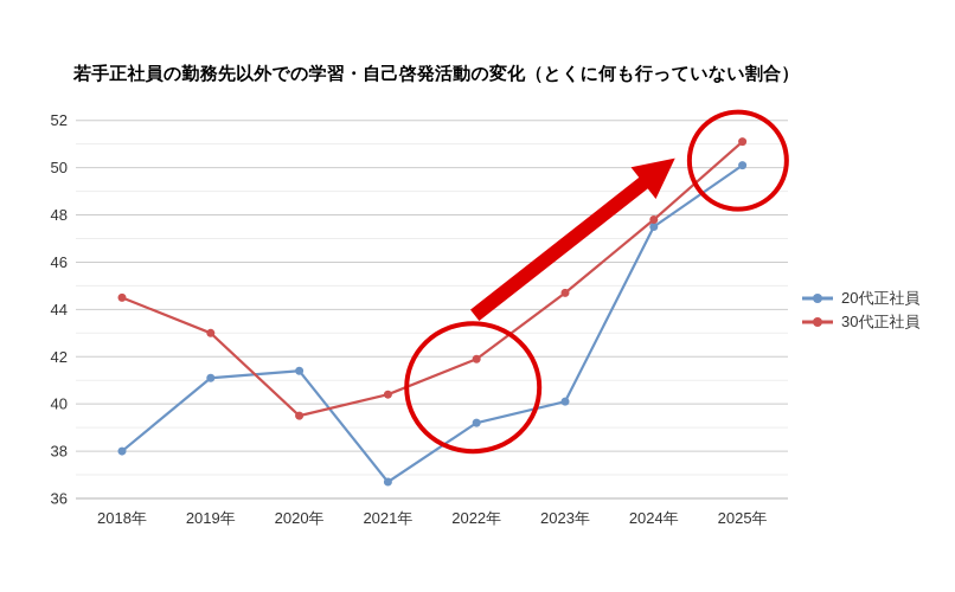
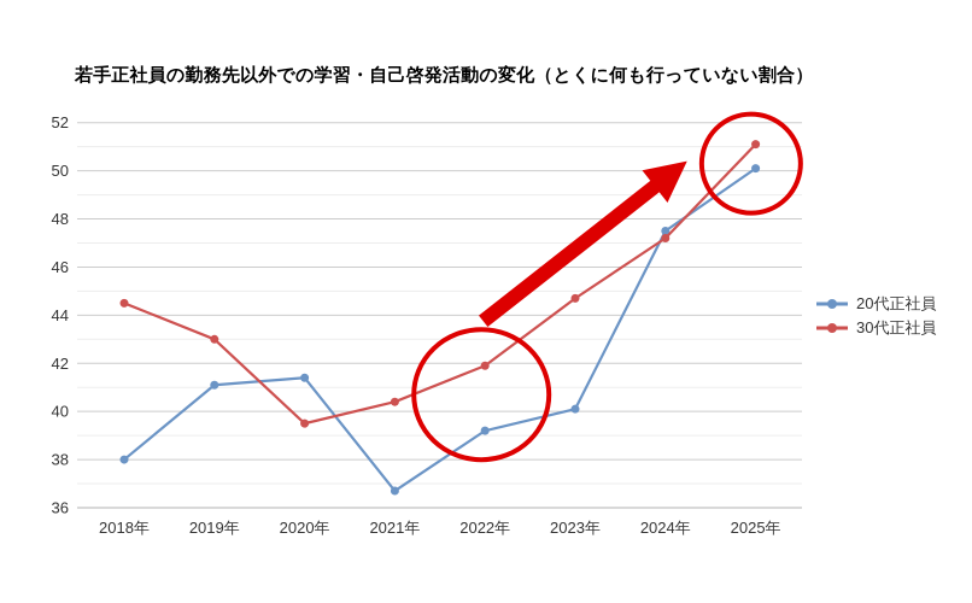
30代正社員/2024年: 47.8 -> 47.2
